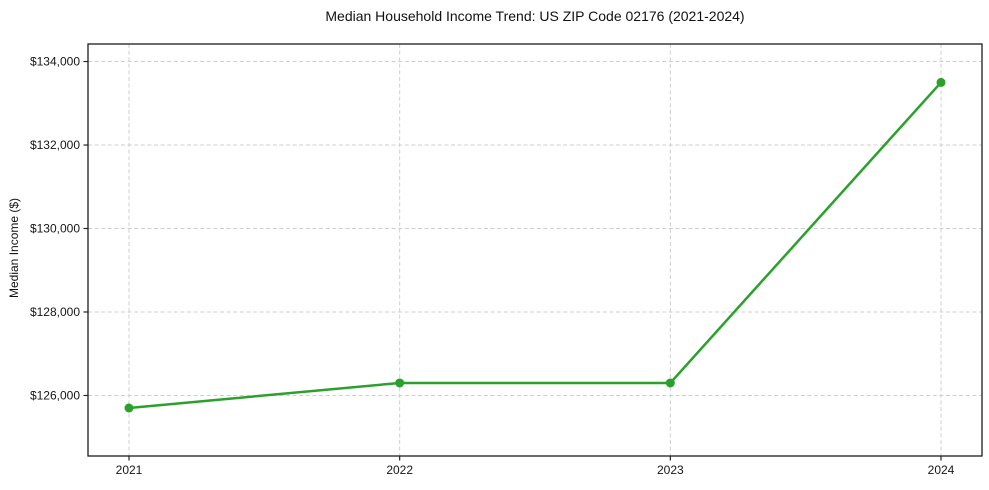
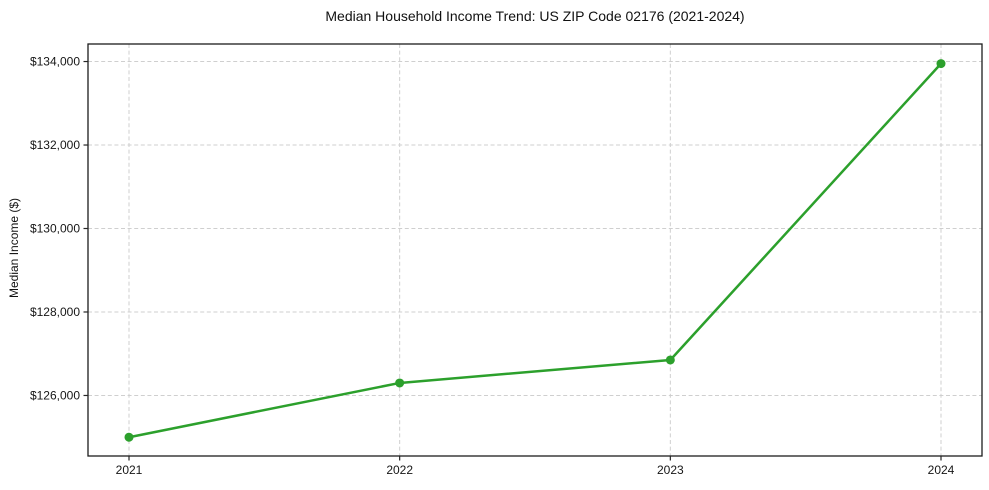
2021: $125700 -> $125000
2023: $126300 -> $126800
2024: $133500 -> $134000
